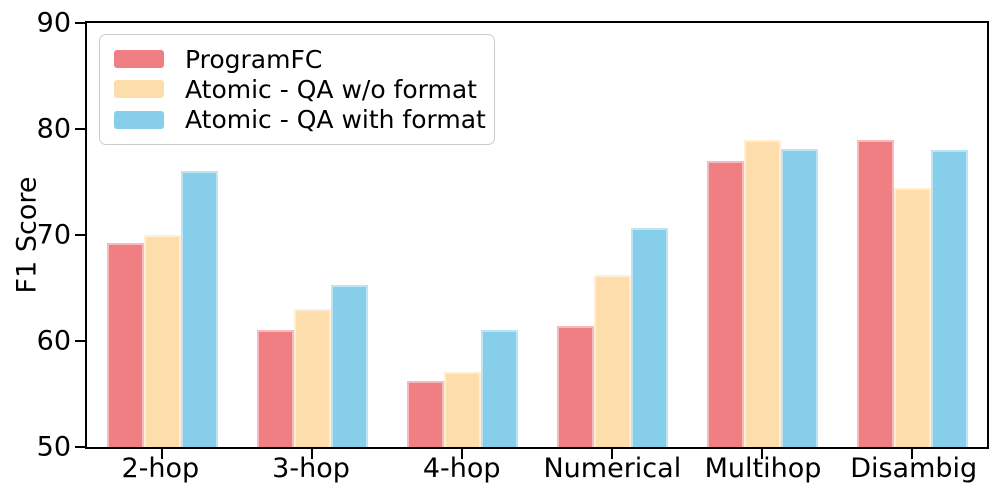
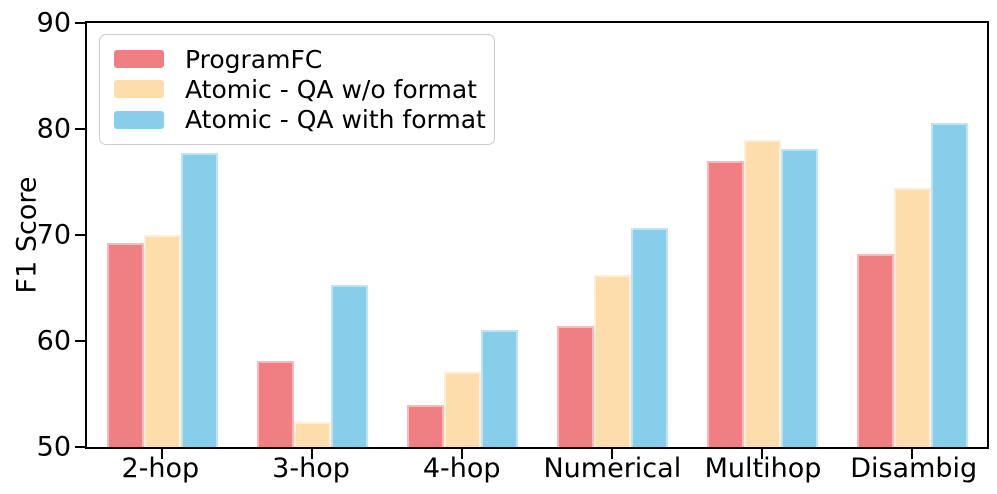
Atomic - QA with format/2-hop: 76.0 -> 77.7
ProgramFC/3-hop: 61.0 -> 58.1
Atomic - QA w/o format/3-hop: 63.0 -> 52.4
ProgramFC/4-hop: 56.2 -> 54.0
ProgramFC/Disambig: 79.0 -> 68.2
Atomic - QA with format/Disambig: 78.0 -> 80.6
